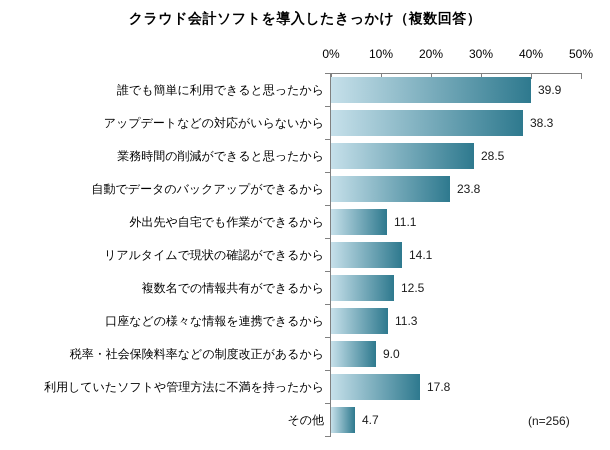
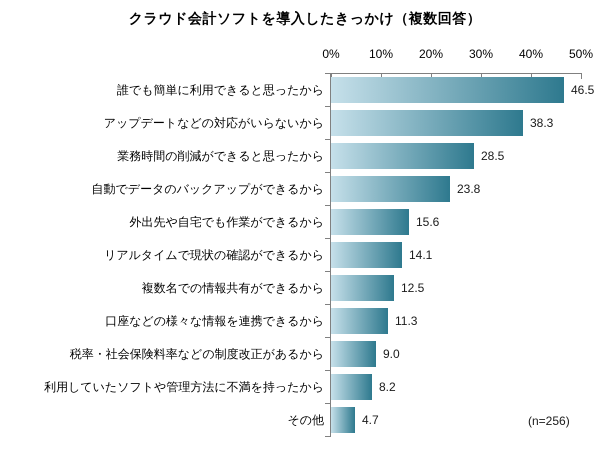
誰でも簡単に利用できると思ったから: 39.9 -> 46.5
外出先や自宅でも作業ができるから: 11.1 -> 15.6
利用していたソフトや管理方法に不満を持ったから: 17.8 -> 8.2
